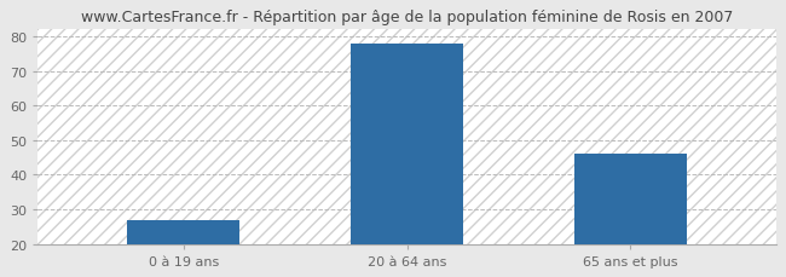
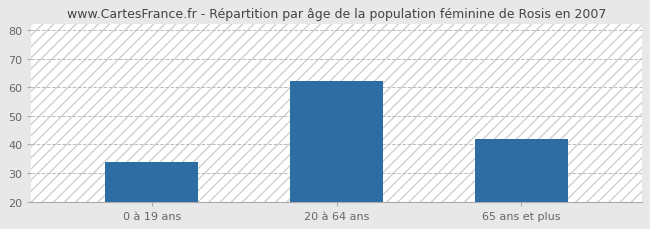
0 à 19 ans: 27 -> 34
20 à 64 ans: 78 -> 62
65 ans et plus: 46 -> 42
